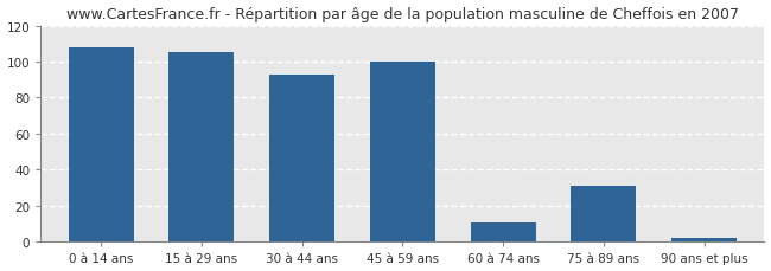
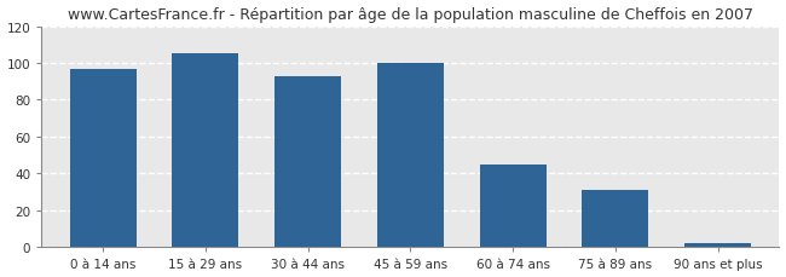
0 à 14 ans: 108 -> 97
60 à 74 ans: 11 -> 45
